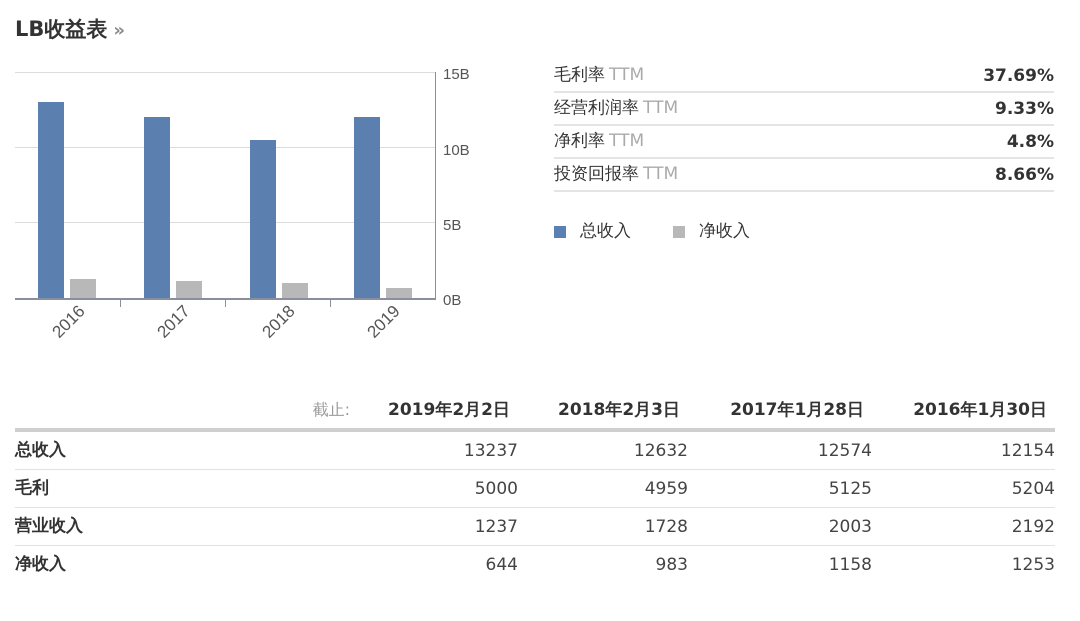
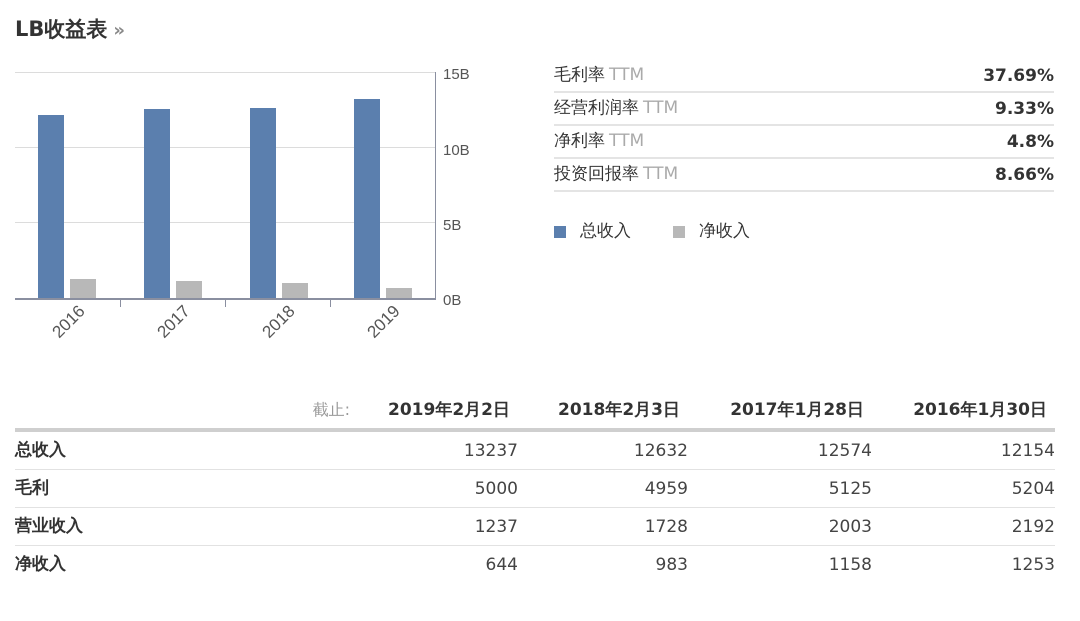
总收入/2016: 13.0B -> 12.2B
总收入/2017: 12.0B -> 12.6B
总收入/2018: 10.5B -> 12.6B
总收入/2019: 12.0B -> 13.2B
